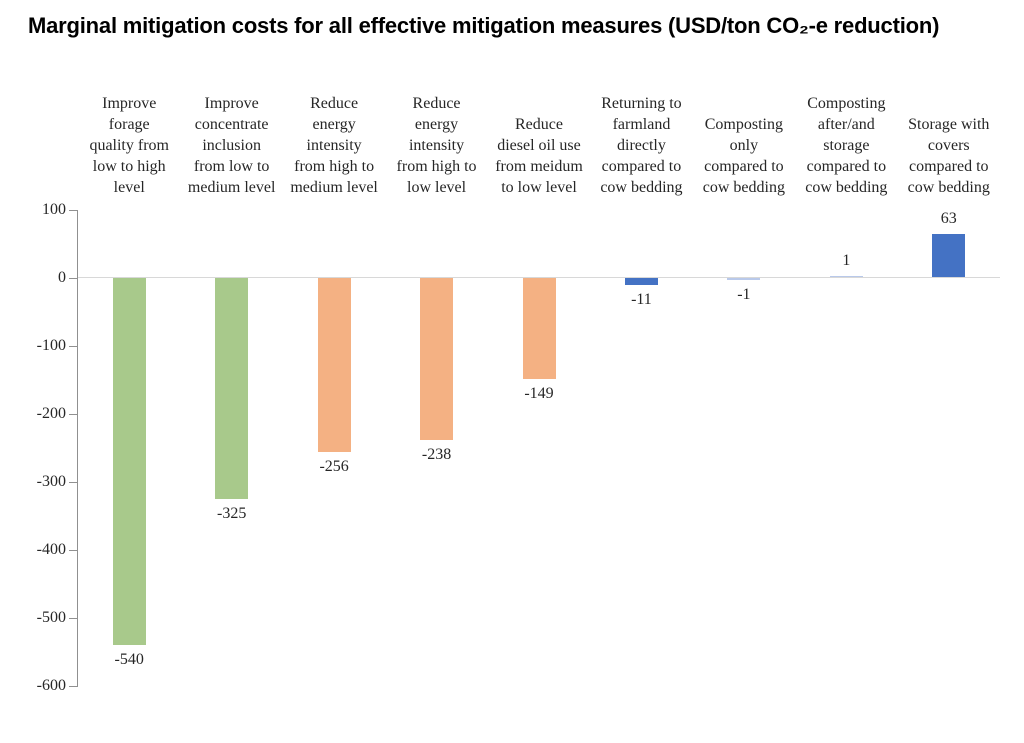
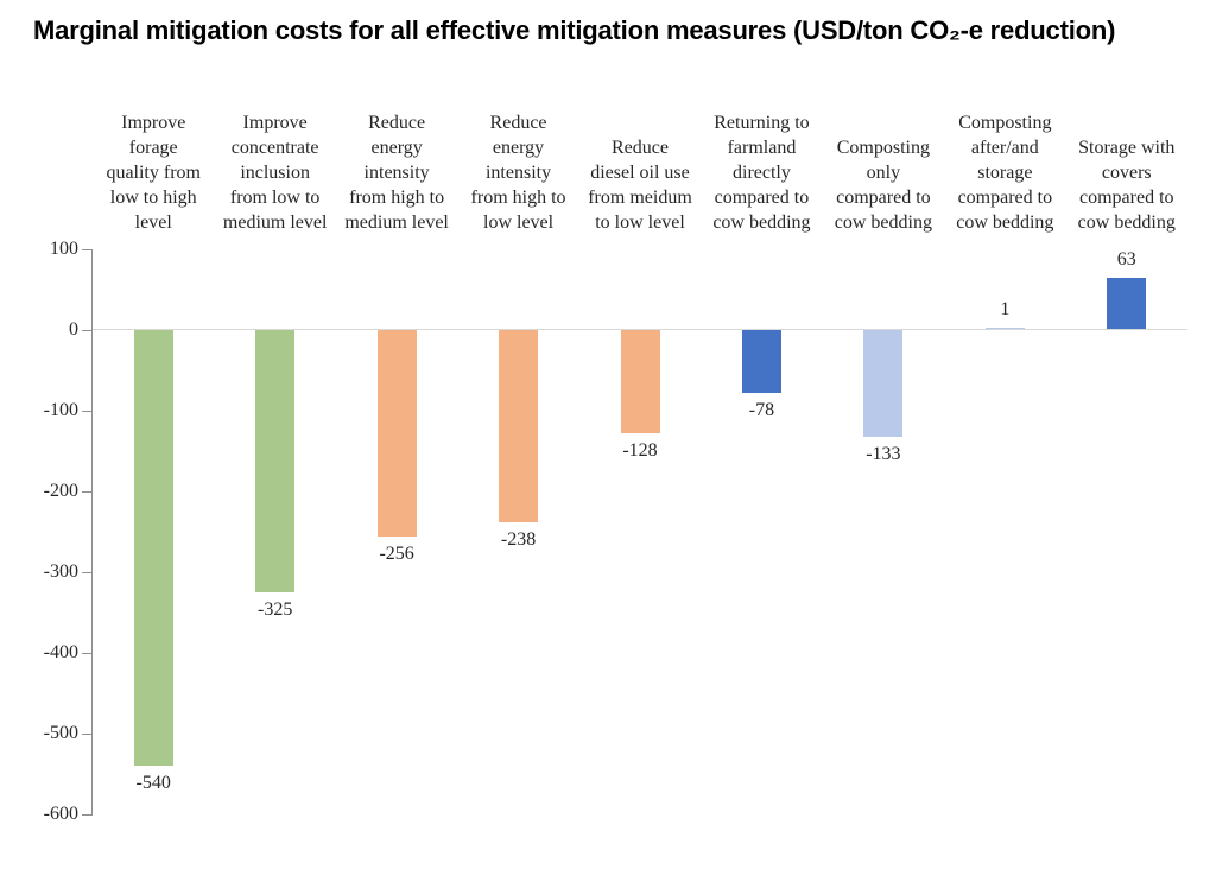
Reduce diesel oil use from meidum to low level: -149 -> -128
Returning to farmland directly compared to cow bedding: -11 -> -78
Composting only compared to cow bedding: -1 -> -133
